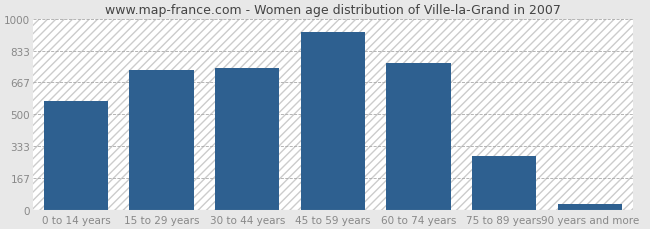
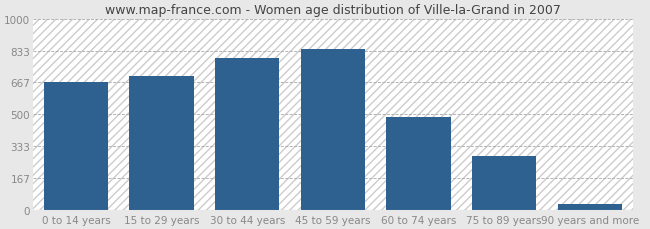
0 to 14 years: 570 -> 670
15 to 29 years: 730 -> 700
30 to 44 years: 740 -> 800
45 to 59 years: 930 -> 840
60 to 74 years: 770 -> 490
